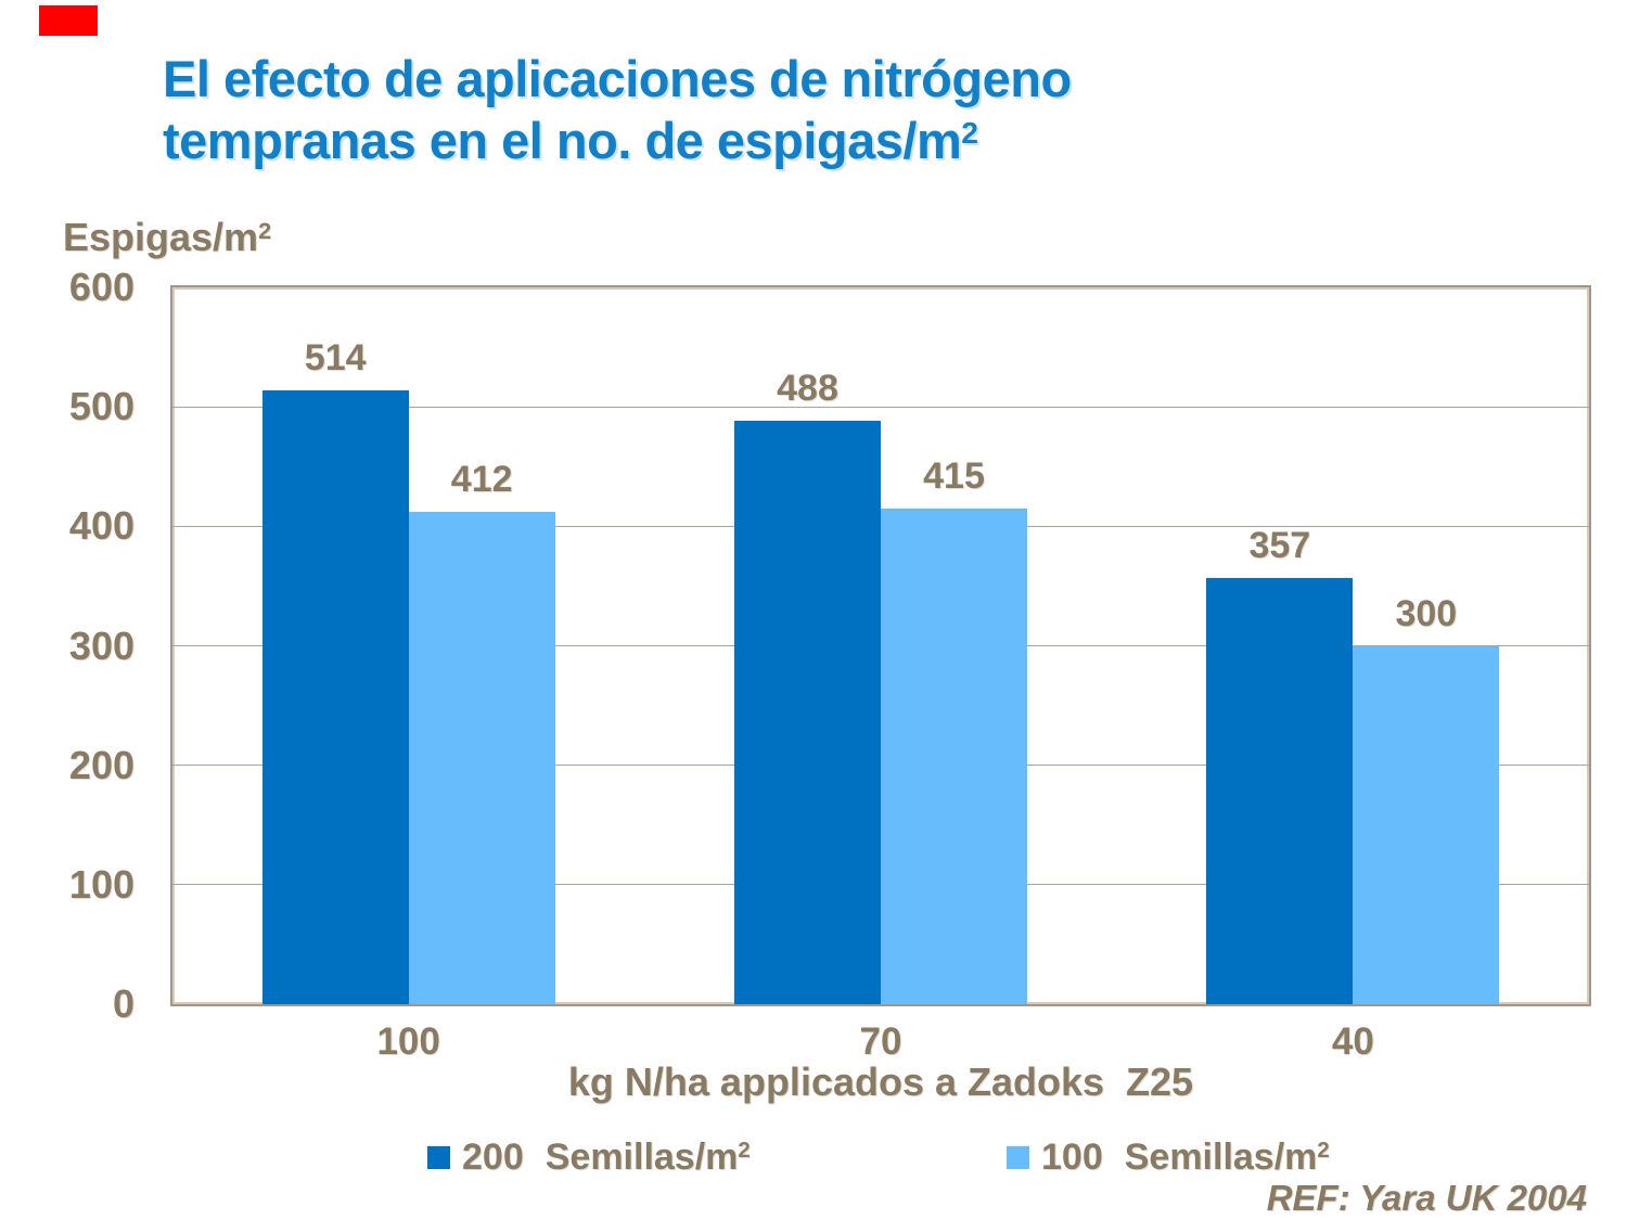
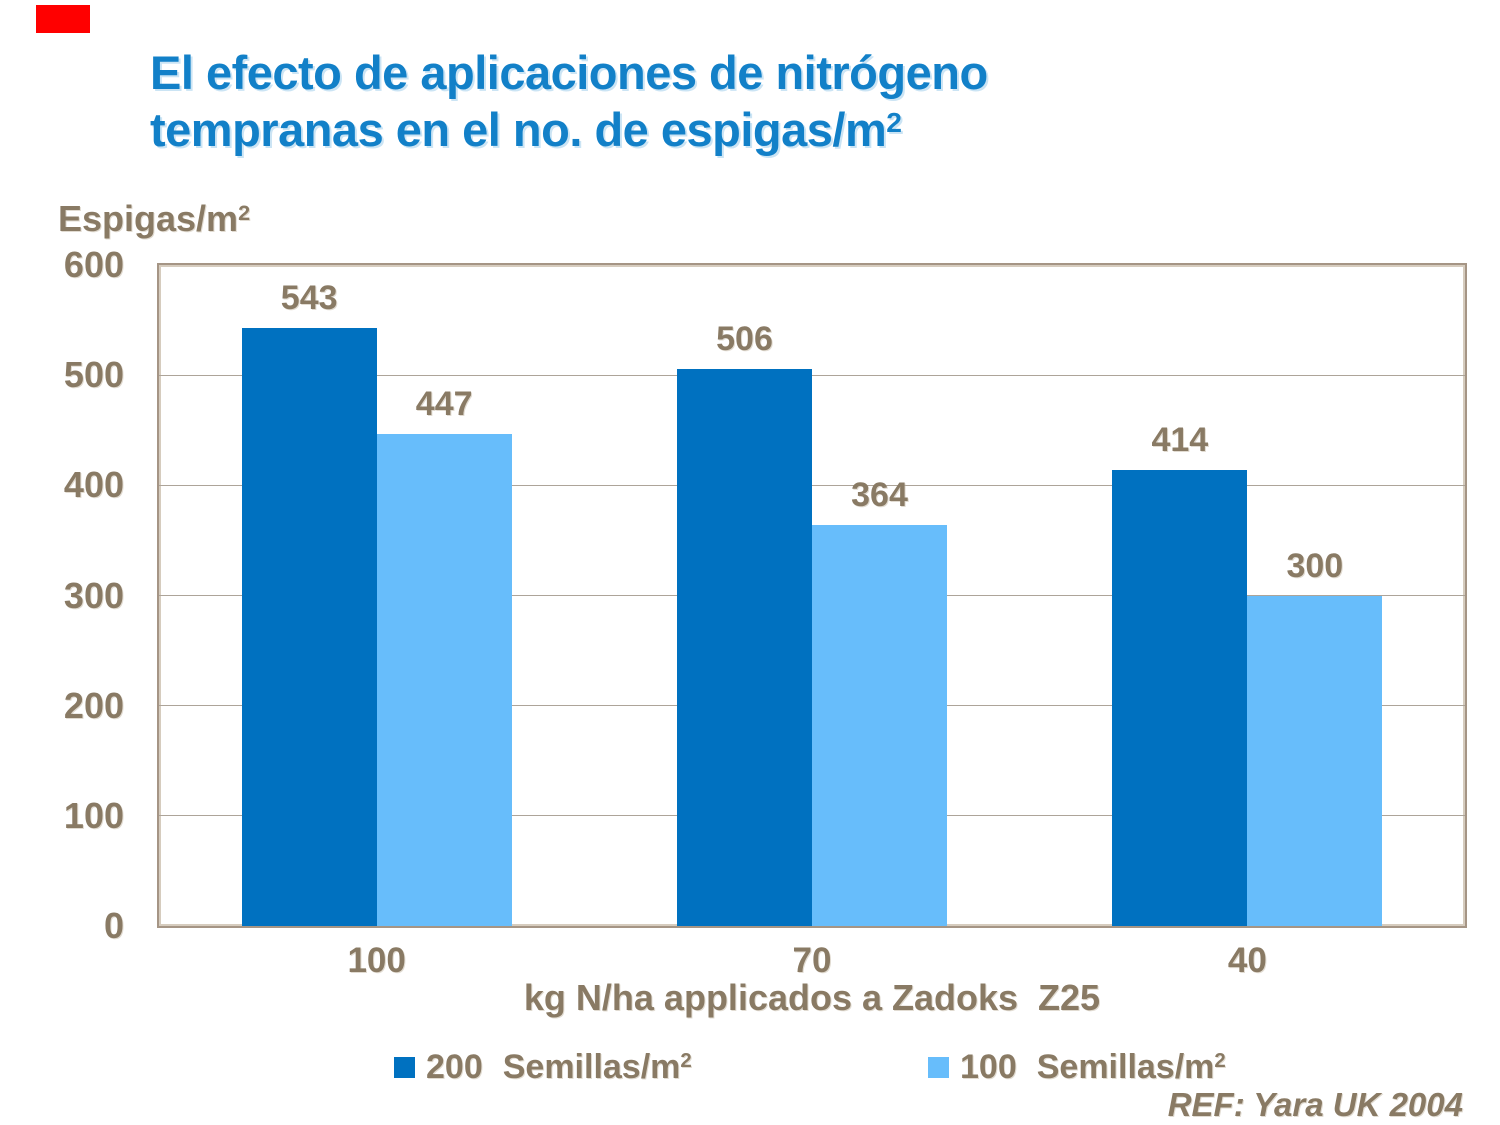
200 Semillas/m2/100: 514 -> 543
100 Semillas/m2/100: 412 -> 447
200 Semillas/m2/70: 488 -> 506
100 Semillas/m2/70: 415 -> 364
200 Semillas/m2/40: 357 -> 414
